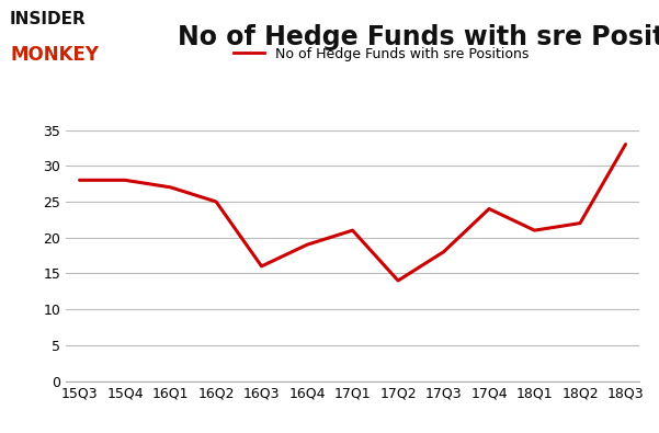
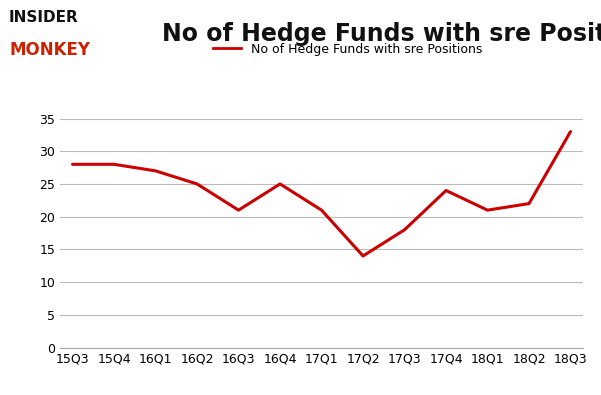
16Q3: 16 -> 21
16Q4: 19 -> 25
